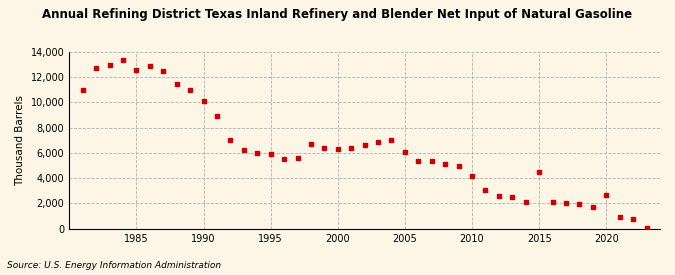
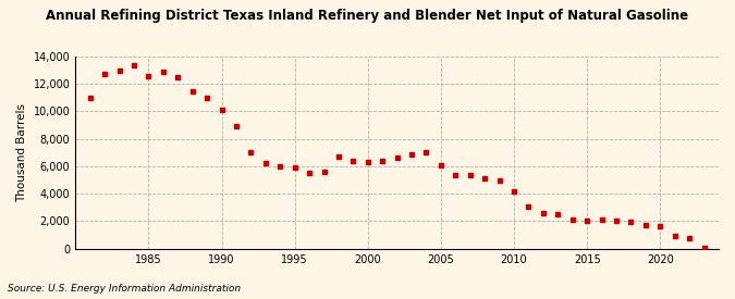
2015: 4,500 -> 2,000
2020: 2,700 -> 1,600
